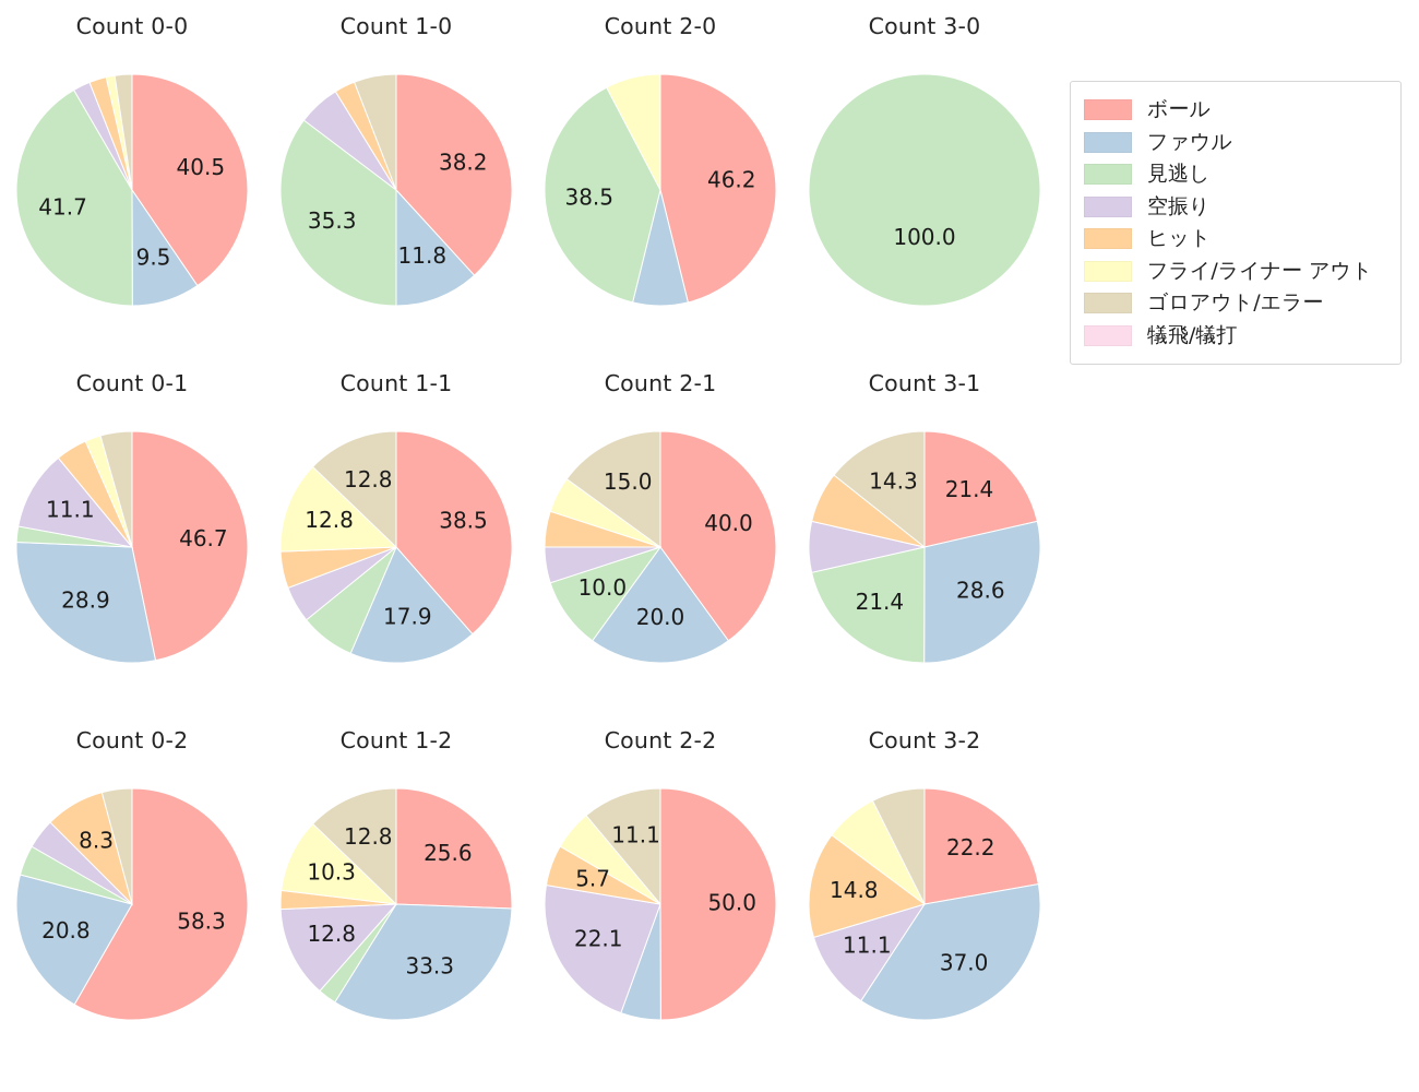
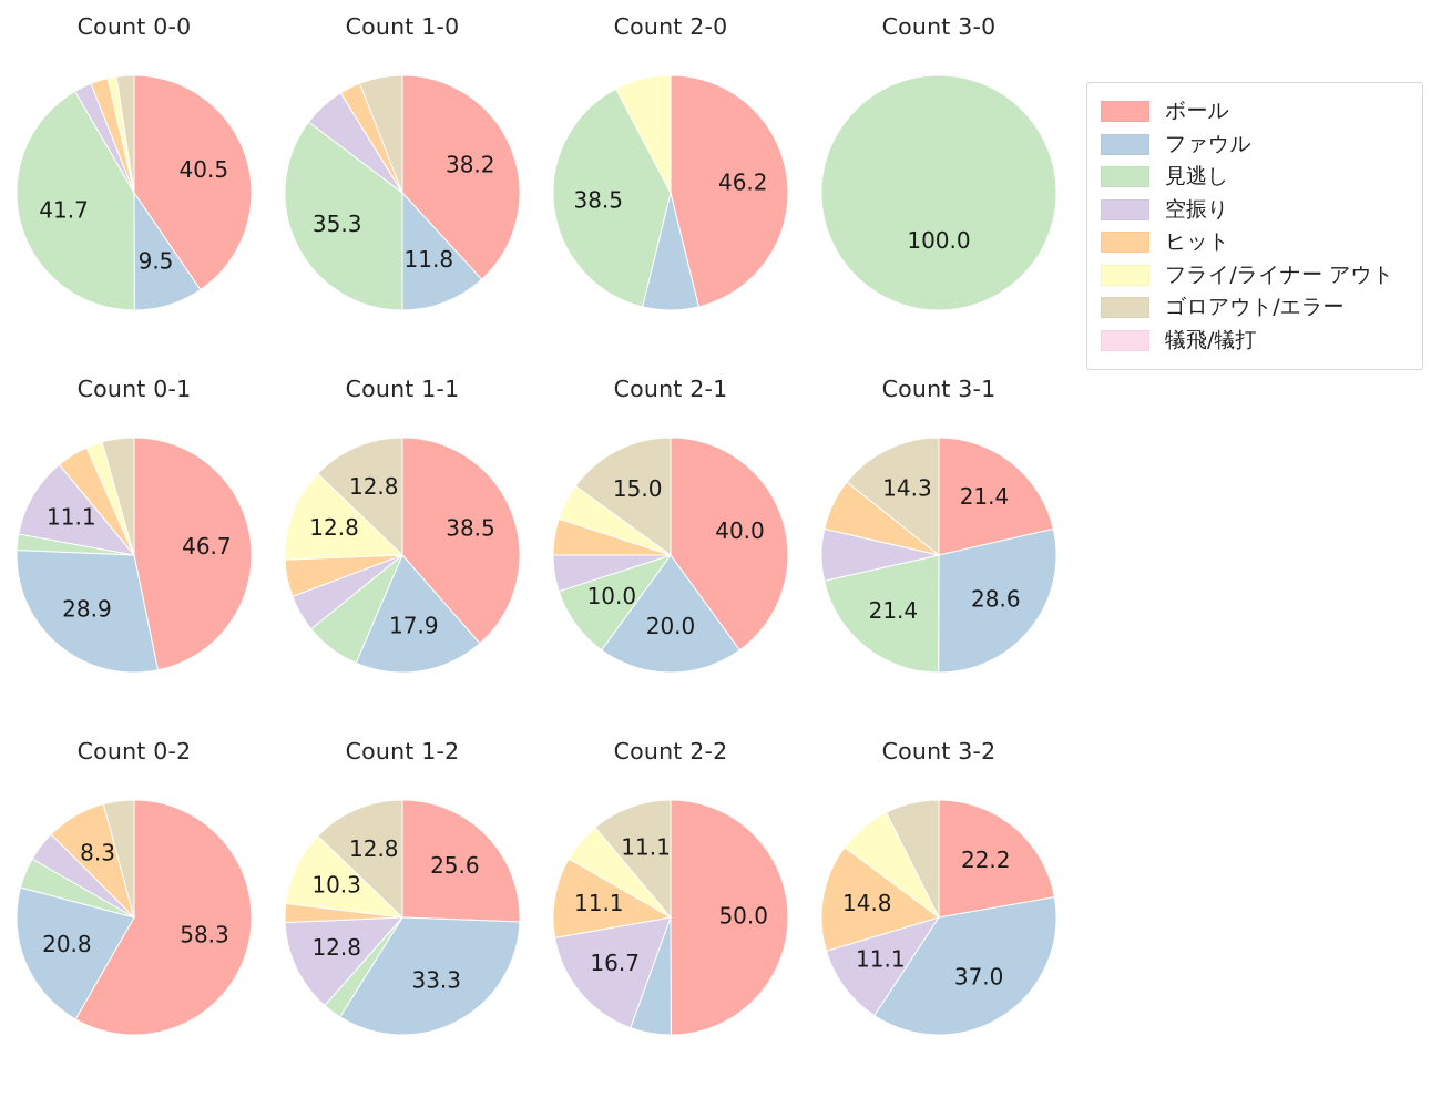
Count 2-2/空振り: 22.1 -> 16.7
Count 2-2/ヒット: 5.7 -> 11.1
